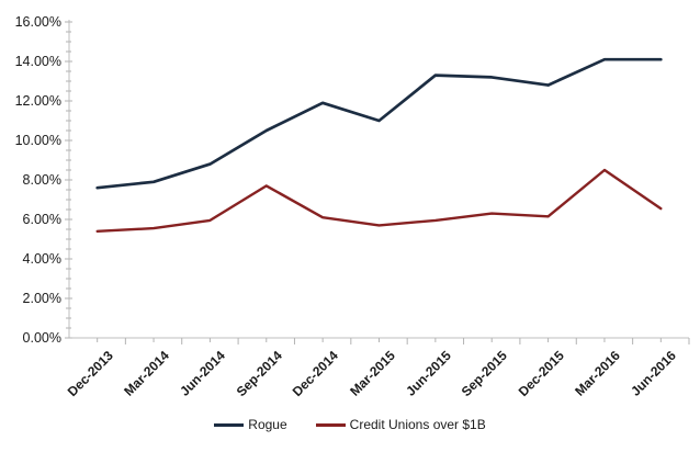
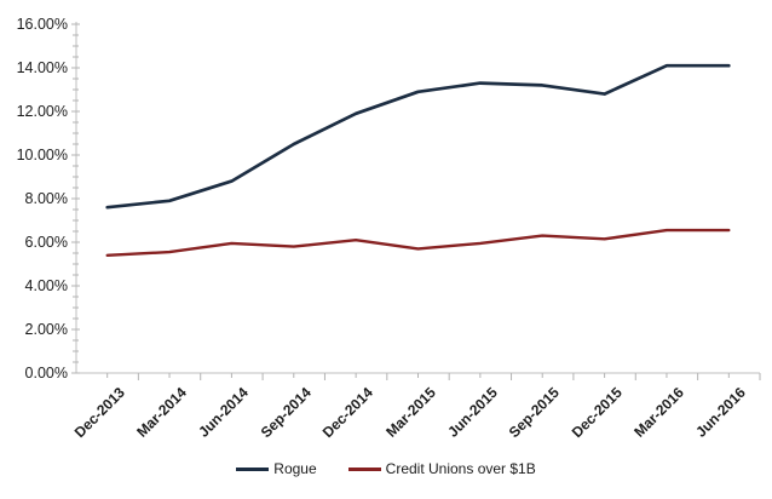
Credit Unions over $1B/Sep-2014: 7.7% -> 5.8%
Rogue/Mar-2015: 11.0% -> 12.9%
Credit Unions over $1B/Mar-2016: 8.5% -> 6.5%
